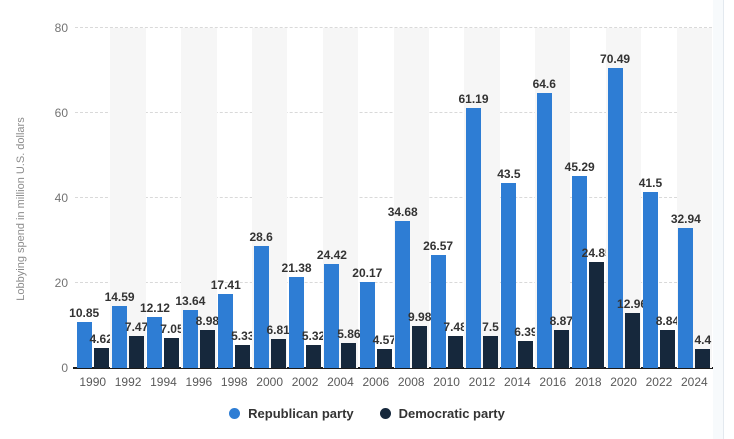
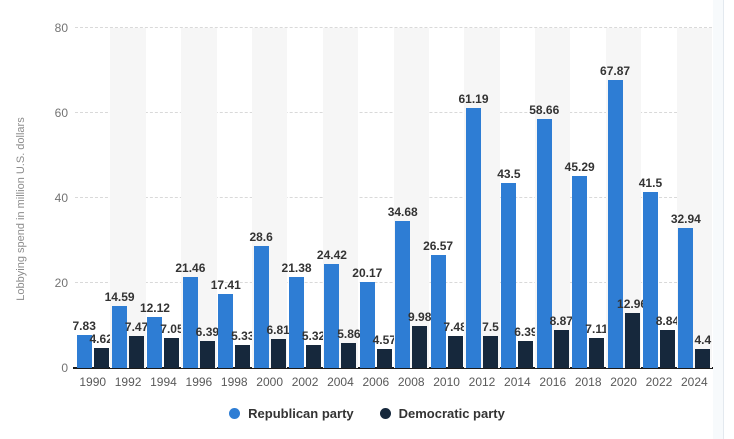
Republican party/1990: 10.85 -> 7.83
Republican party/1996: 13.64 -> 21.46
Democratic party/1996: 8.98 -> 6.39
Republican party/2016: 64.6 -> 58.66
Democratic party/2018: 24.85 -> 7.11
Republican party/2020: 70.49 -> 67.87
